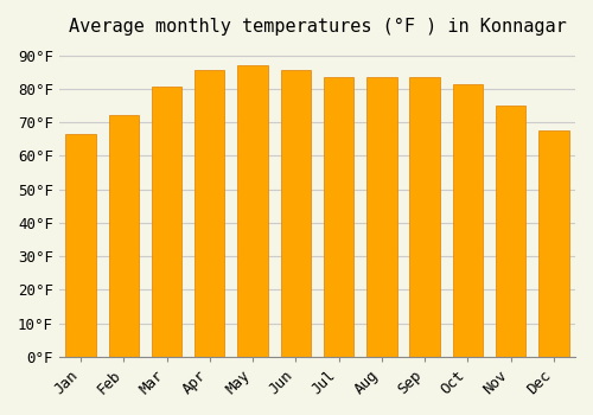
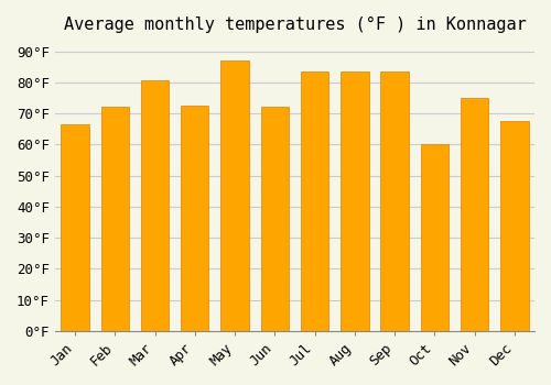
Apr: 85.5°F -> 72.5°F
Jun: 85.5°F -> 72.0°F
Oct: 81.5°F -> 60.0°F
